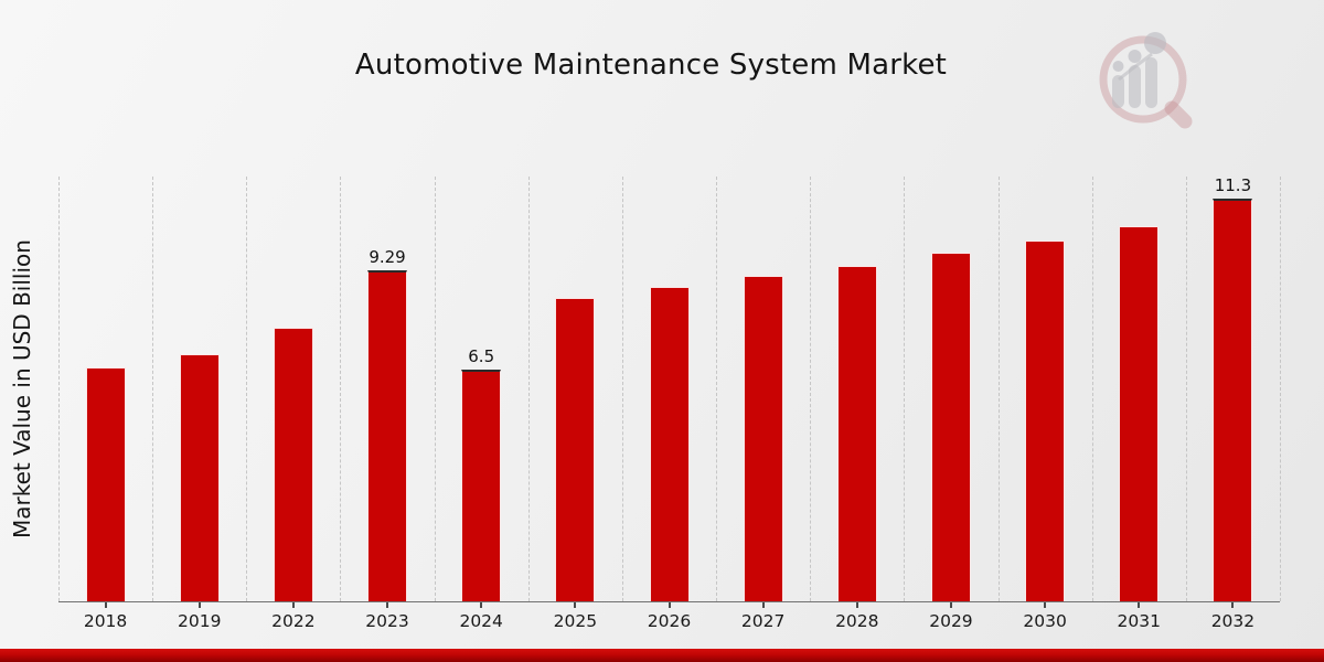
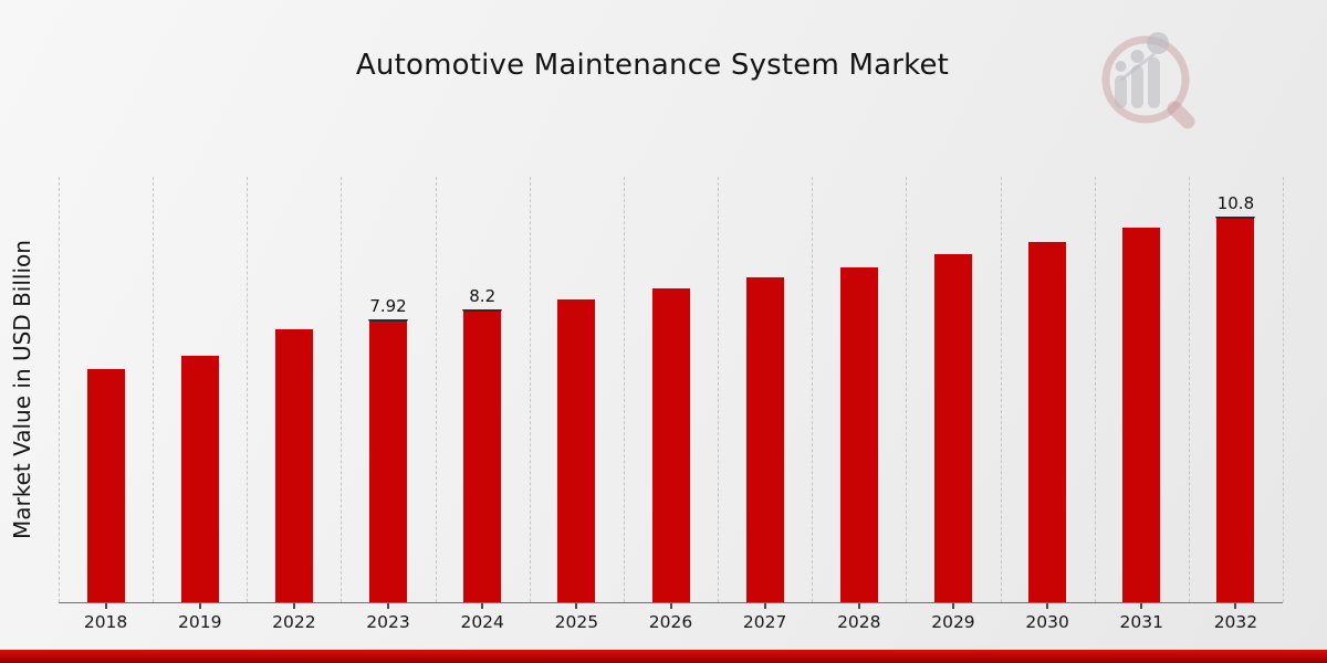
2023: 9.29 -> 7.92
2024: 6.5 -> 8.2
2032: 11.3 -> 10.8
